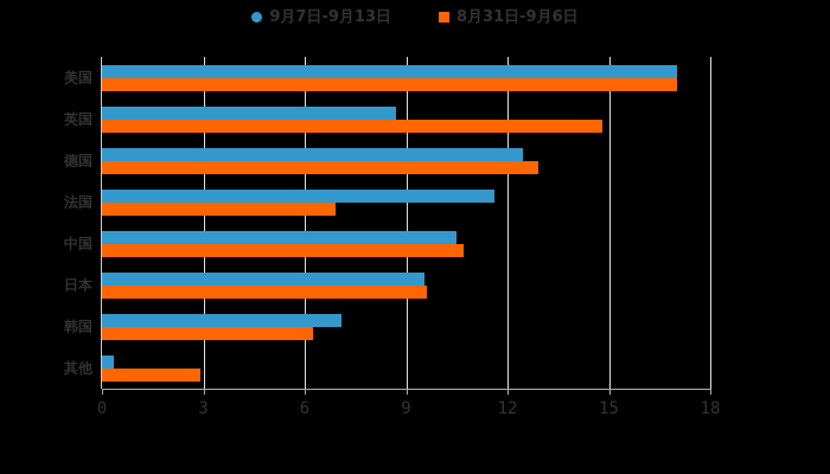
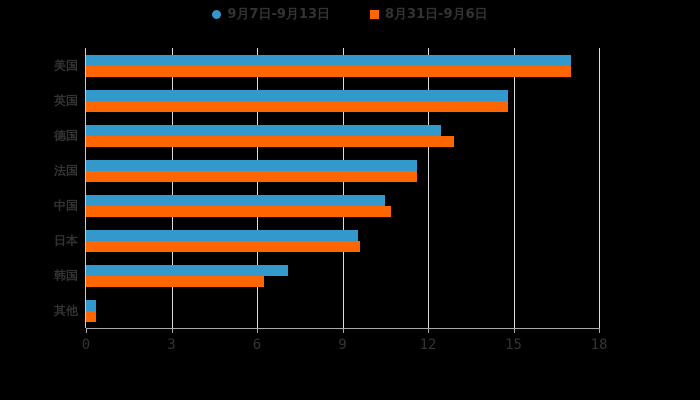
9月7日-9月13日/英国: 8.7 -> 14.8
8月31日-9月6日/法国: 6.9 -> 11.6
8月31日-9月6日/其他: 2.9 -> 0.3
